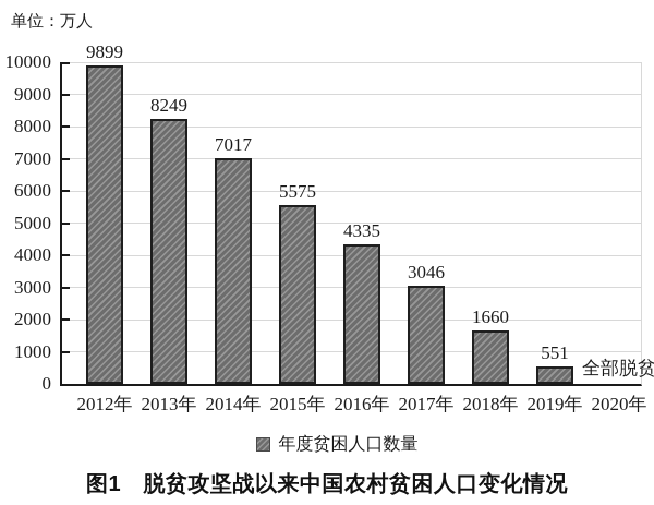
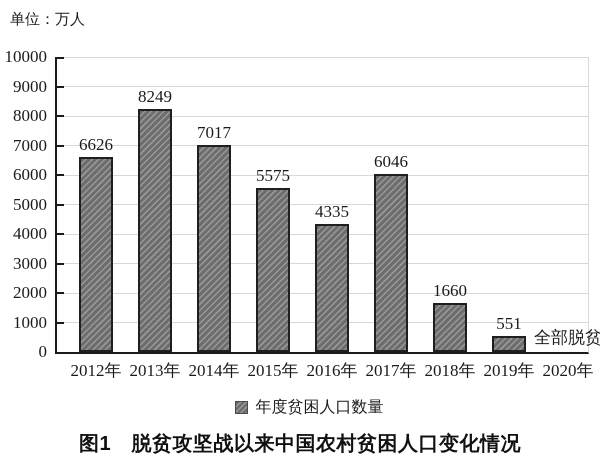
2012年: 9899 -> 6626
2017年: 3046 -> 6046
